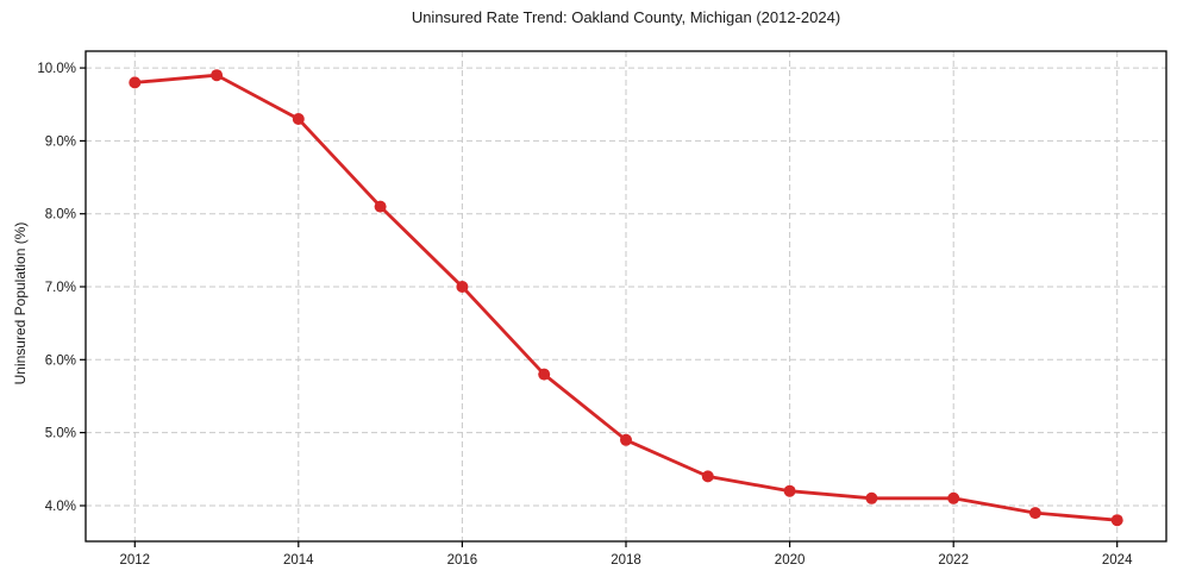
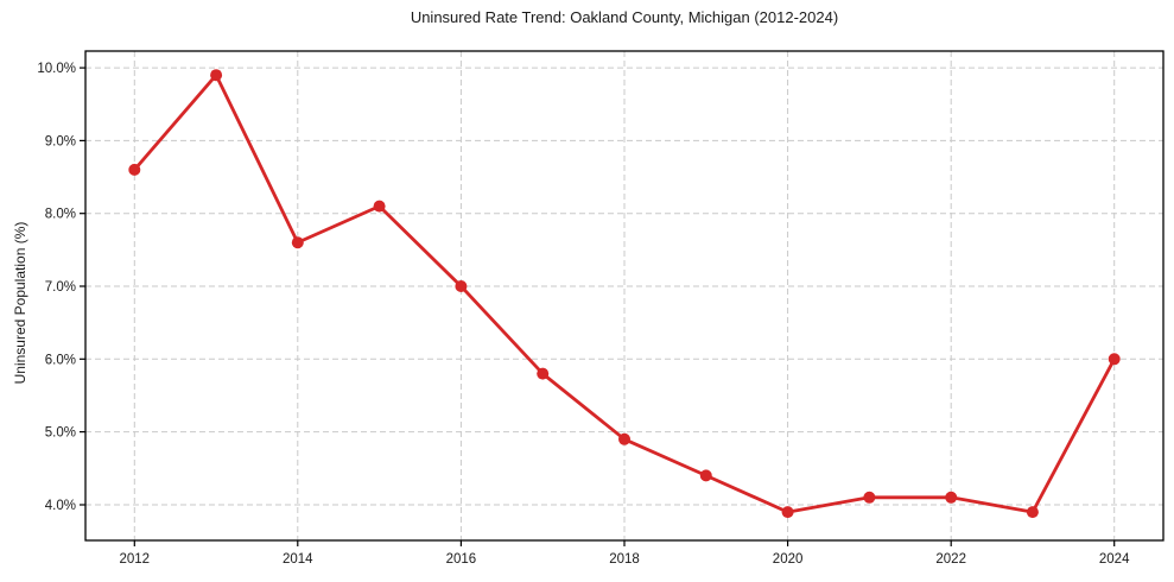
2012: 9.8% -> 8.6%
2014: 9.3% -> 7.6%
2020: 4.2% -> 3.9%
2024: 3.8% -> 6.0%
